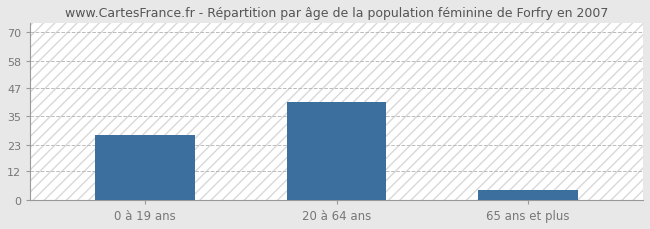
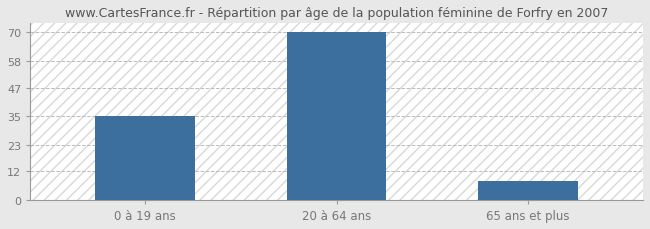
0 à 19 ans: 27 -> 35
20 à 64 ans: 41 -> 70
65 ans et plus: 4 -> 8
